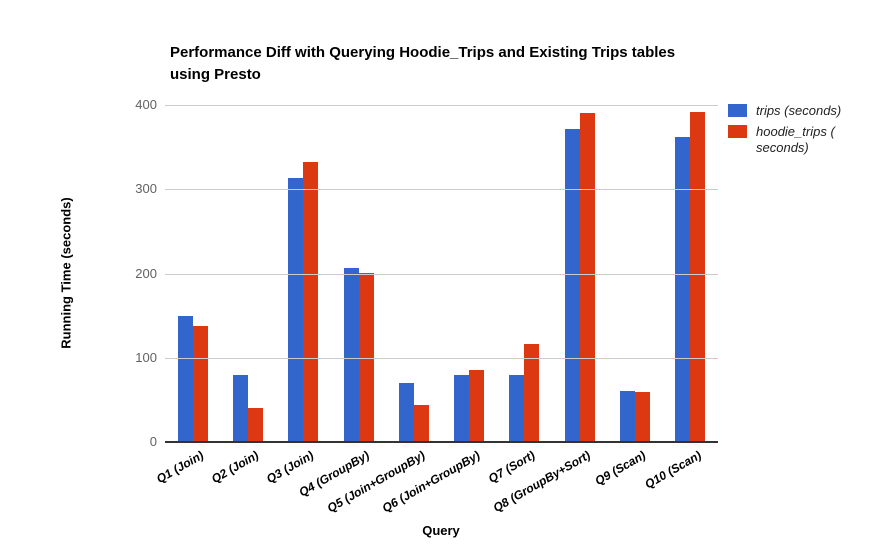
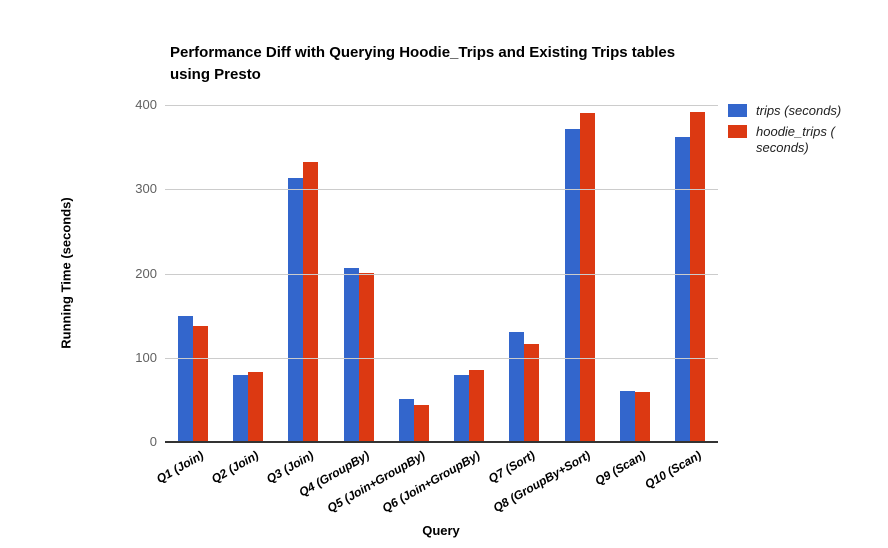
hoodie_trips (seconds)/Q2 (Join): 40 -> 80
trips (seconds)/Q5 (Join+GroupBy): 70 -> 50
trips (seconds)/Q7 (Sort): 80 -> 130
